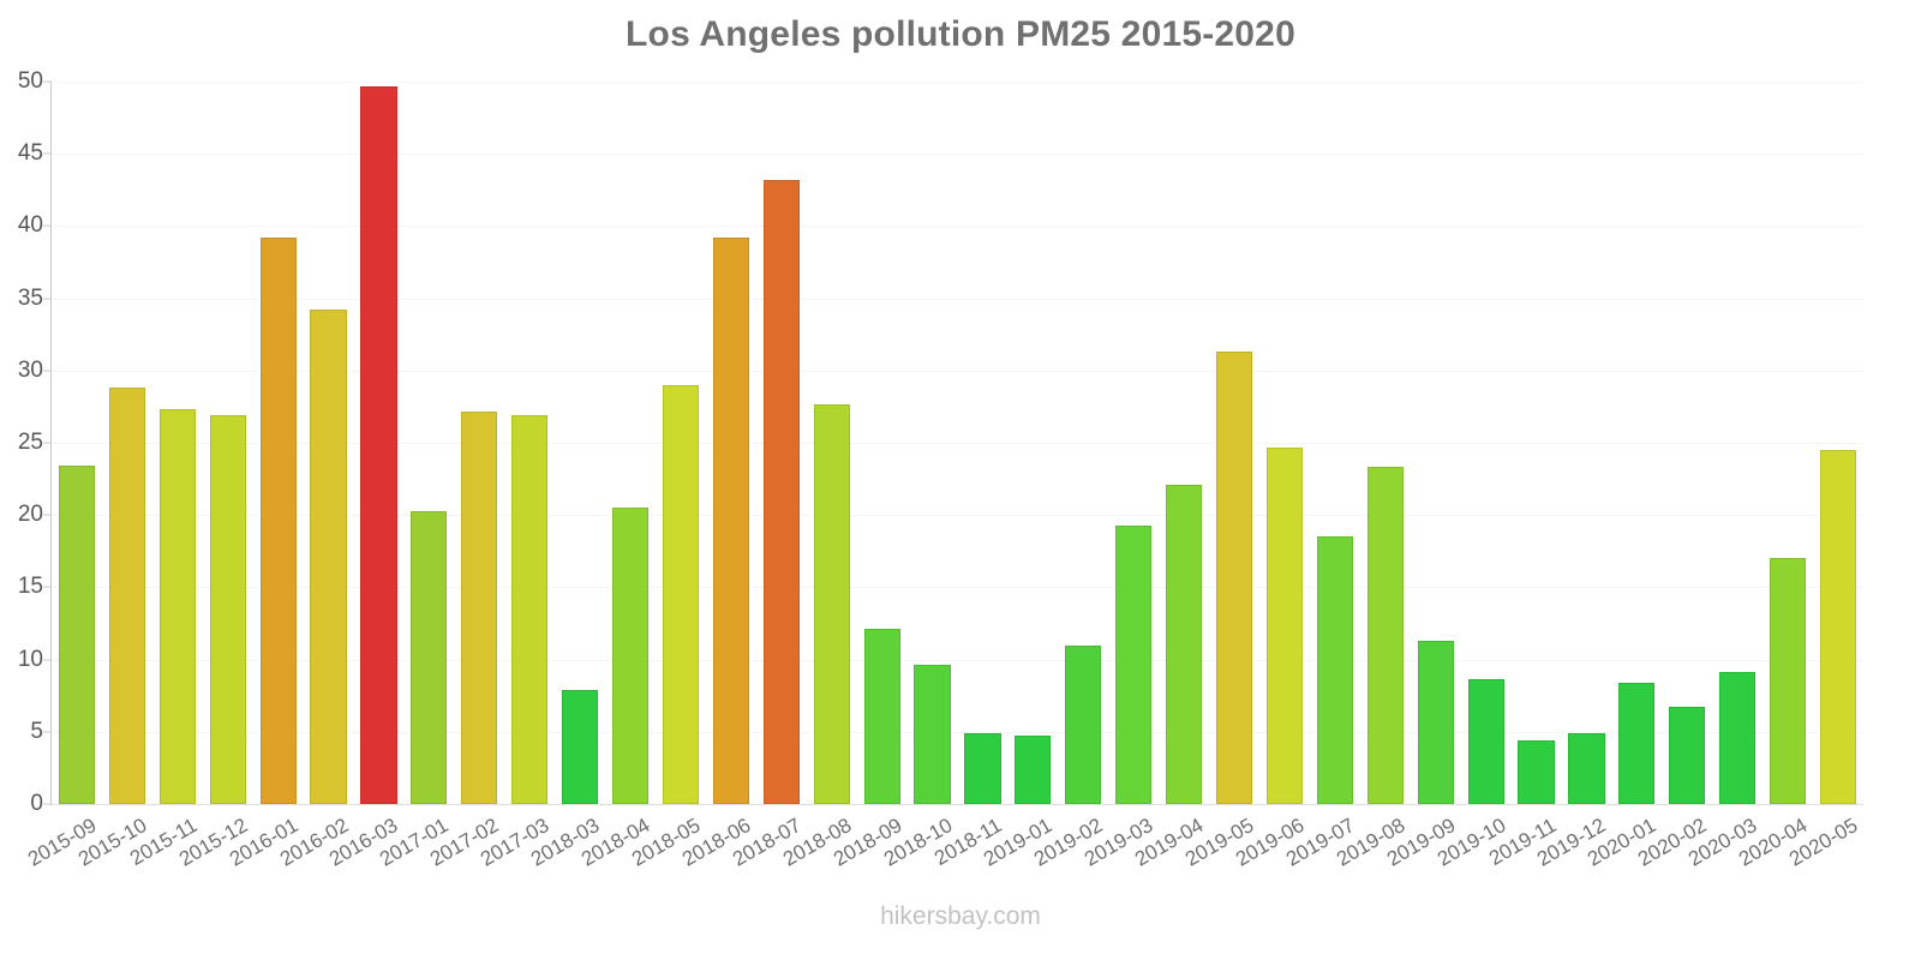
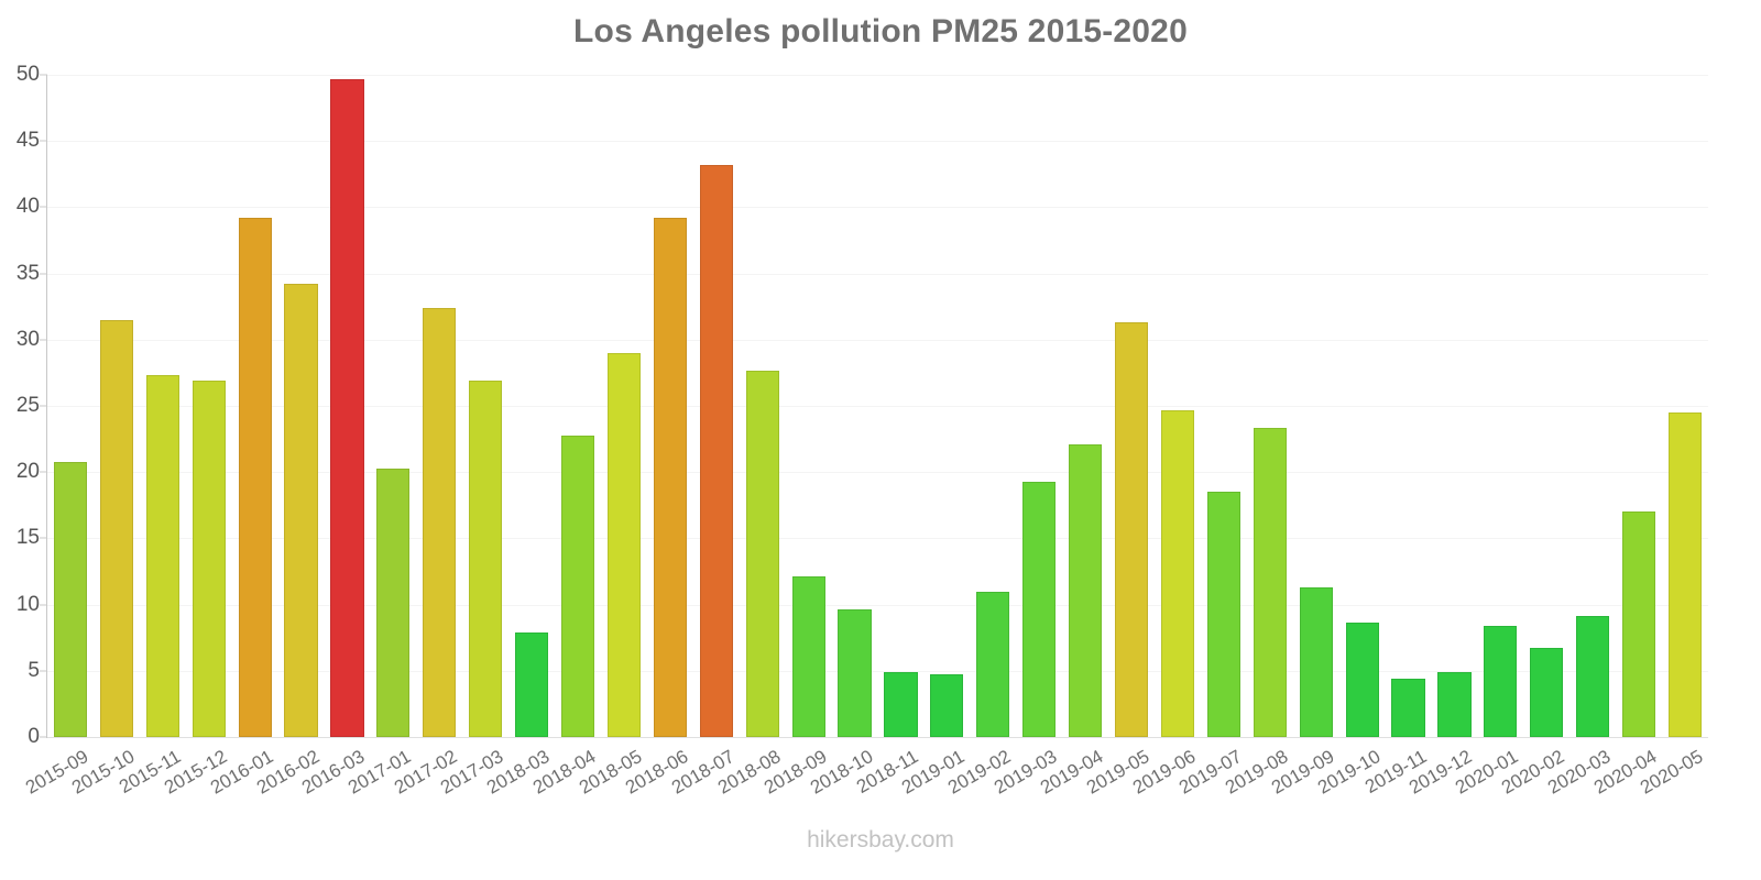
2015-09: 23.4 -> 20.8
2015-10: 28.8 -> 31.5
2017-02: 27.2 -> 32.4
2018-04: 20.5 -> 22.8
